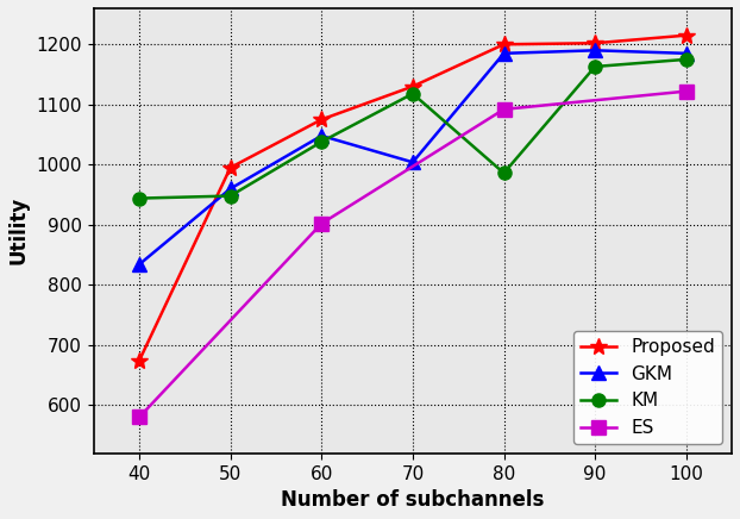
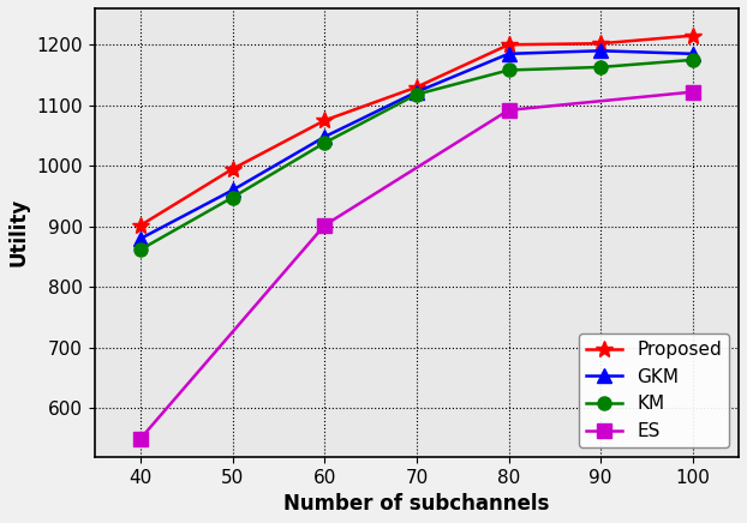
Proposed/40: 674 -> 902
GKM/40: 834 -> 880
KM/40: 944 -> 862
ES/40: 580 -> 550
GKM/70: 1004 -> 1122
KM/80: 986 -> 1158
